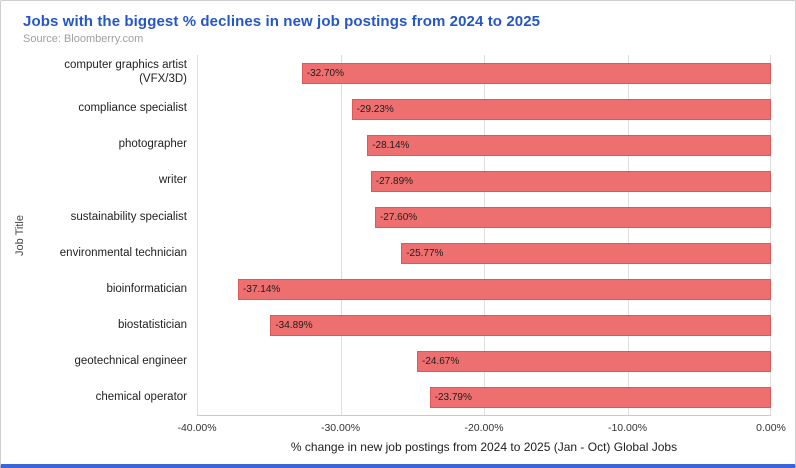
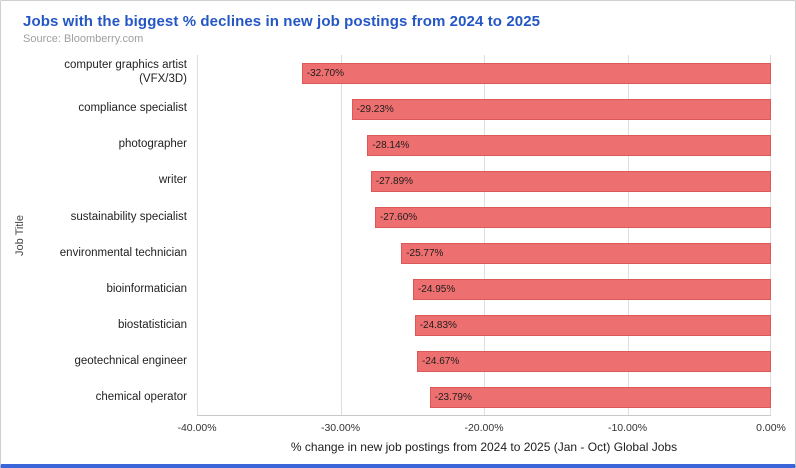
bioinformatician: -37.14% -> -24.95%
biostatistician: -34.89% -> -24.83%
